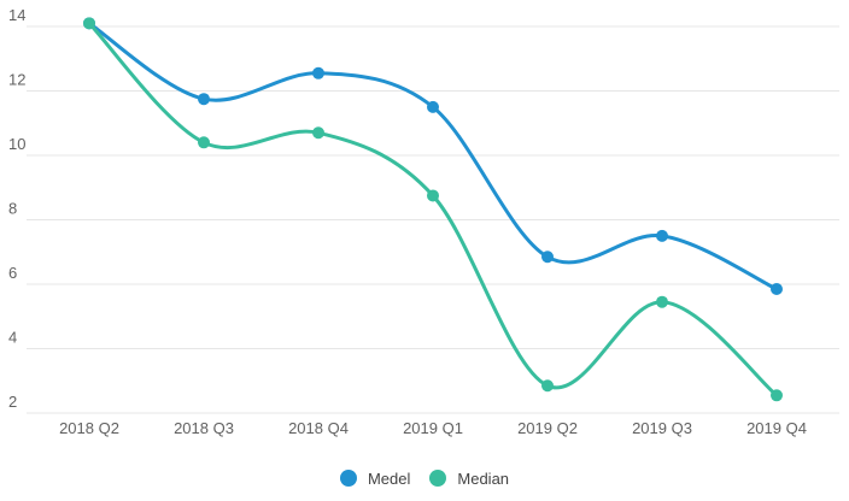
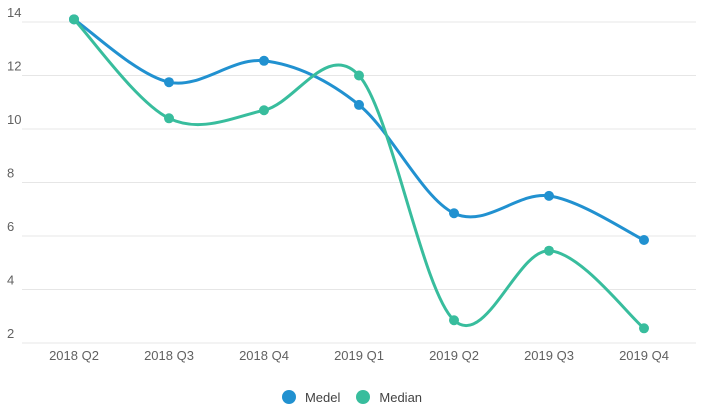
Medel/2019 Q1: 11.5 -> 10.9
Median/2019 Q1: 8.8 -> 12.0
